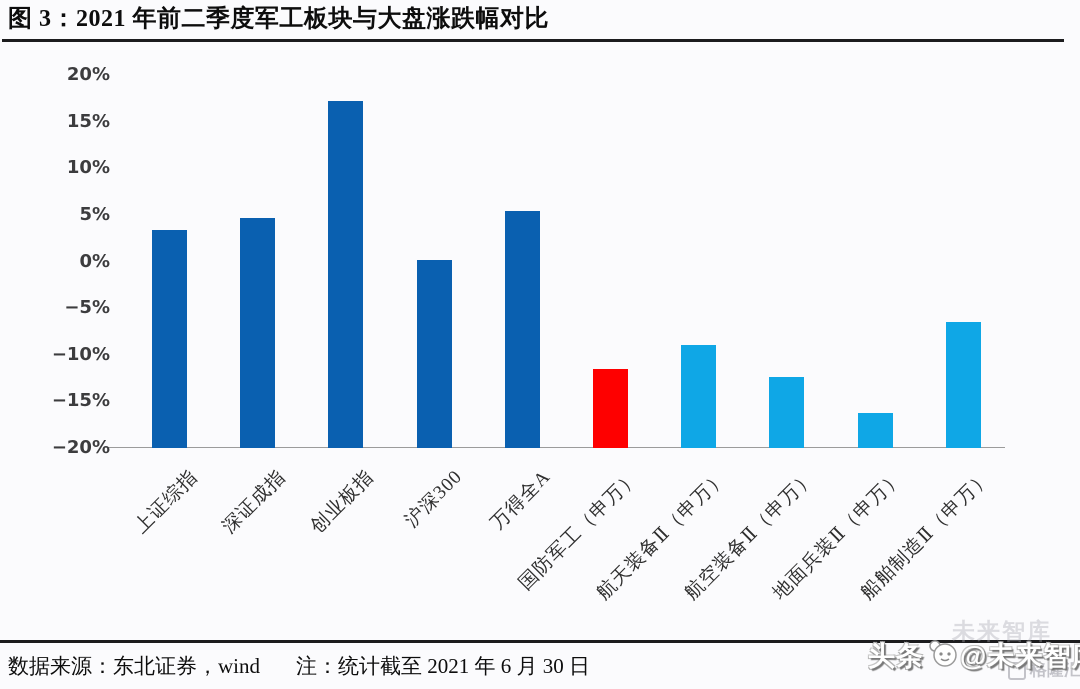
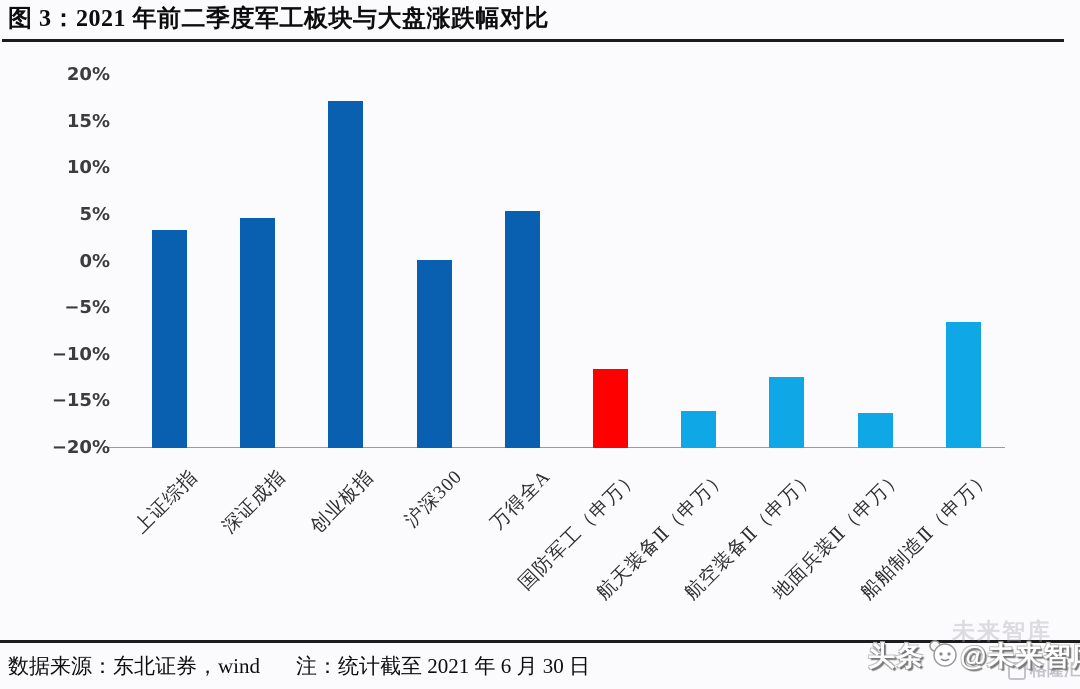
航天装备Ⅱ（申万）: -9% -> -16%
